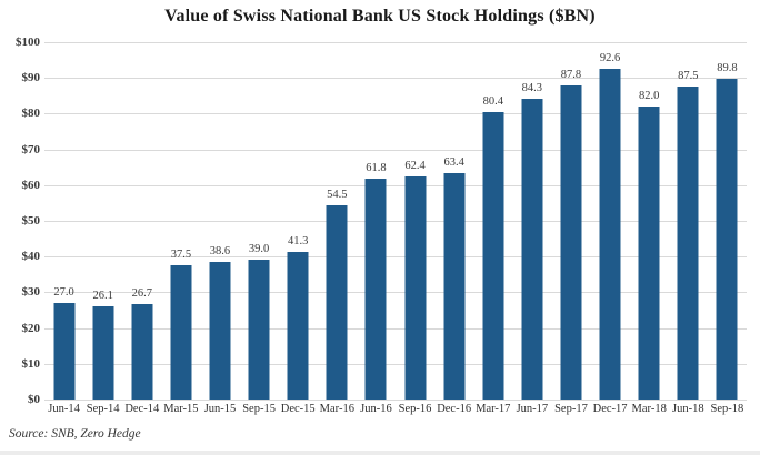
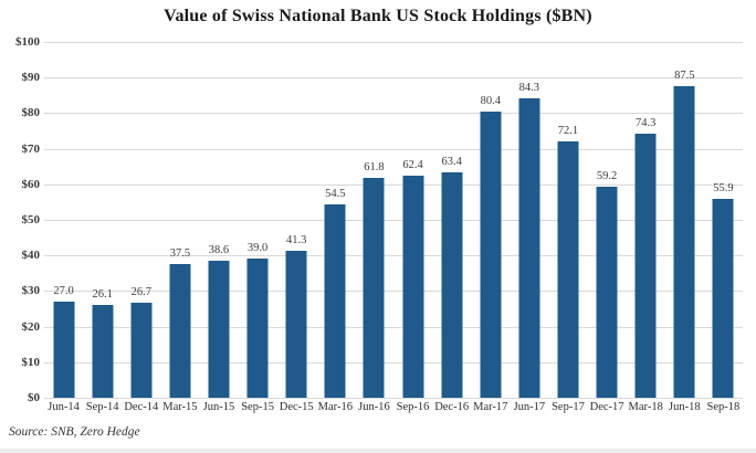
Sep-17: 87.8 -> 72.1
Dec-17: 92.6 -> 59.2
Mar-18: 82.0 -> 74.3
Sep-18: 89.8 -> 55.9
